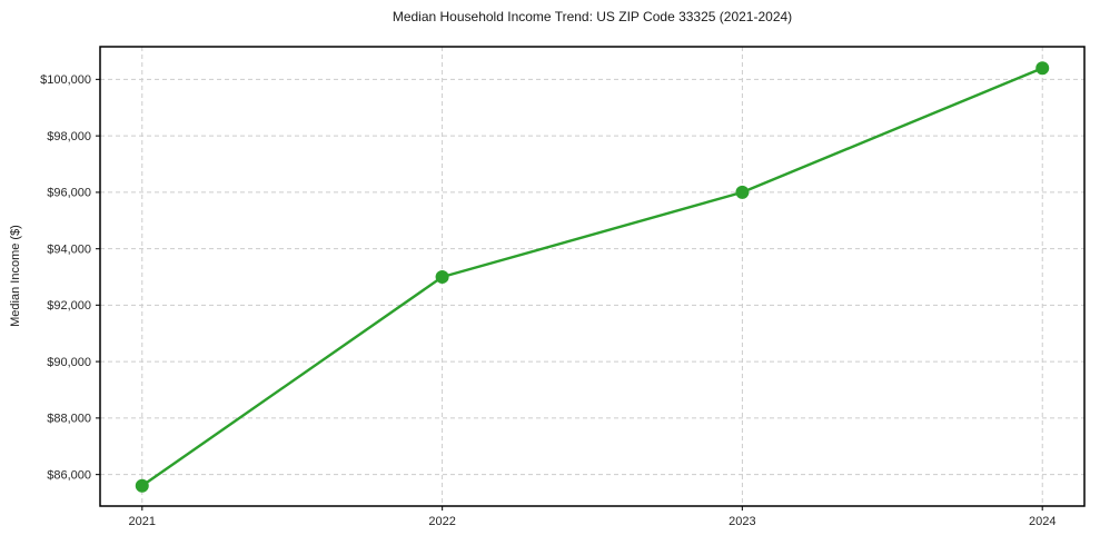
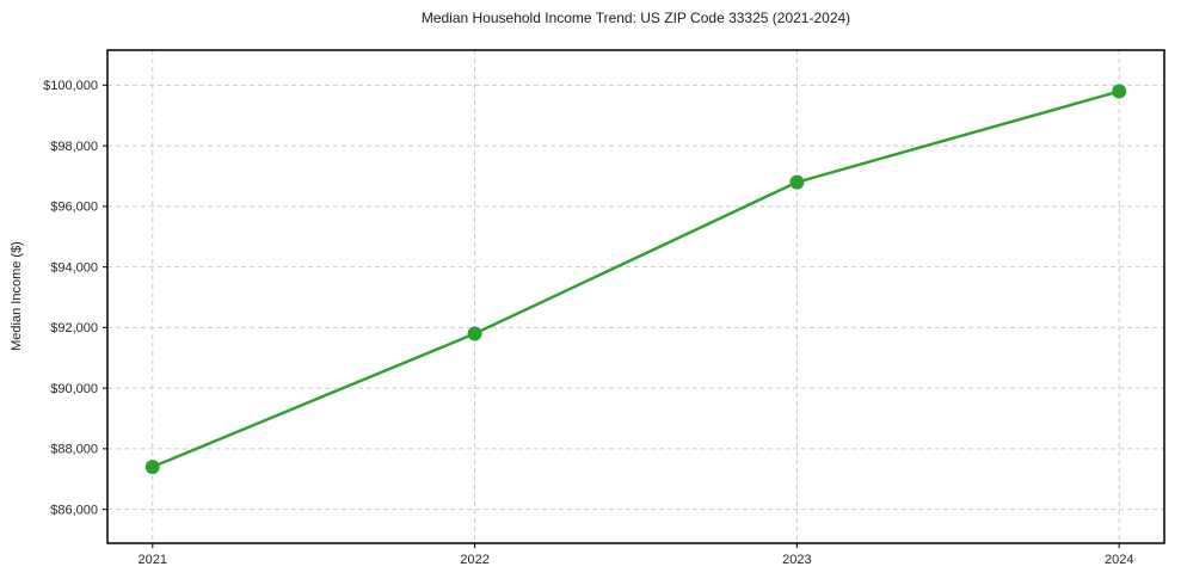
2021: $85600 -> $87400
2022: $93000 -> $91800
2023: $96000 -> $96800
2024: $100400 -> $99800
